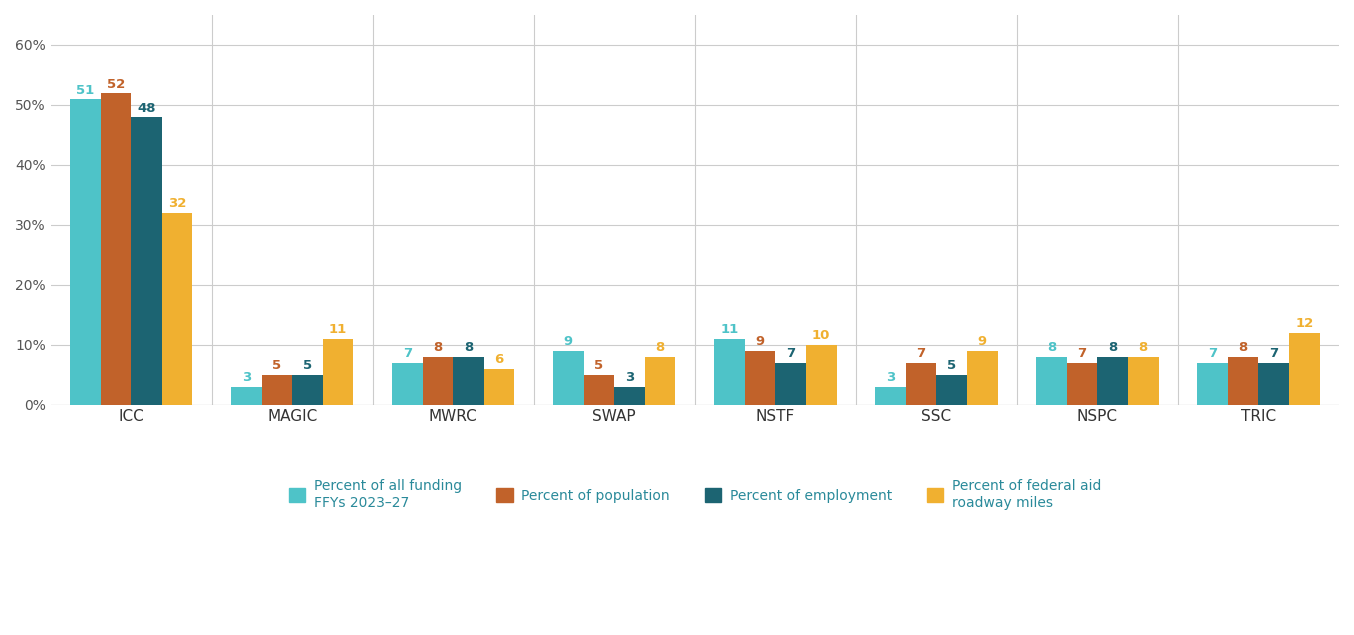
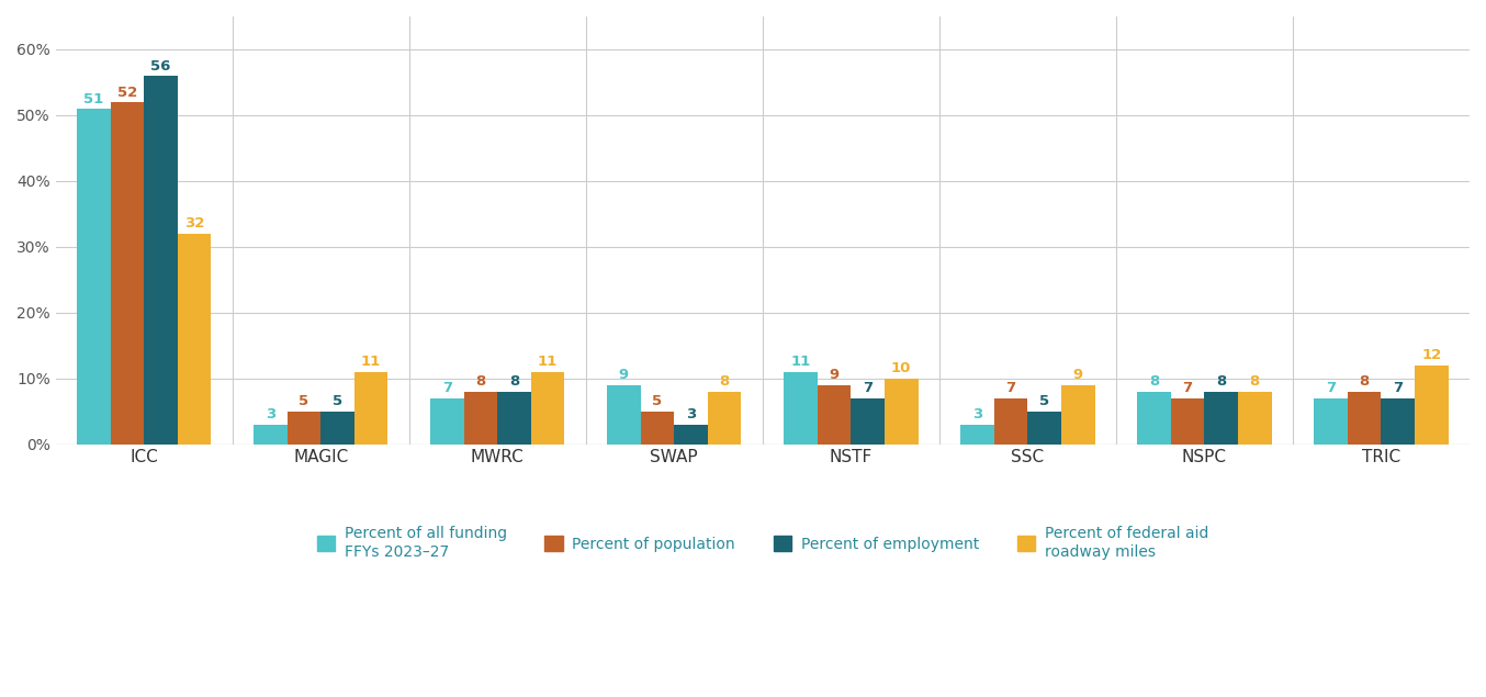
Percent of employment/ICC: 48 -> 56
Percent of federal aid roadway miles/MWRC: 6 -> 11
